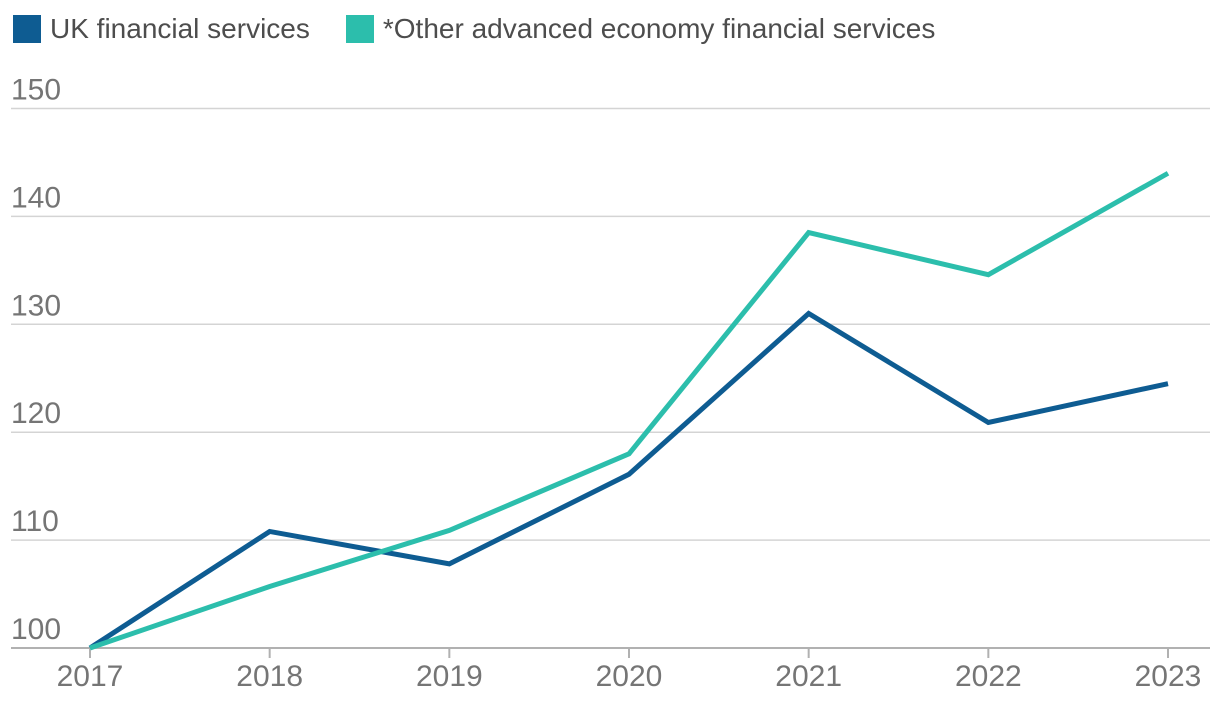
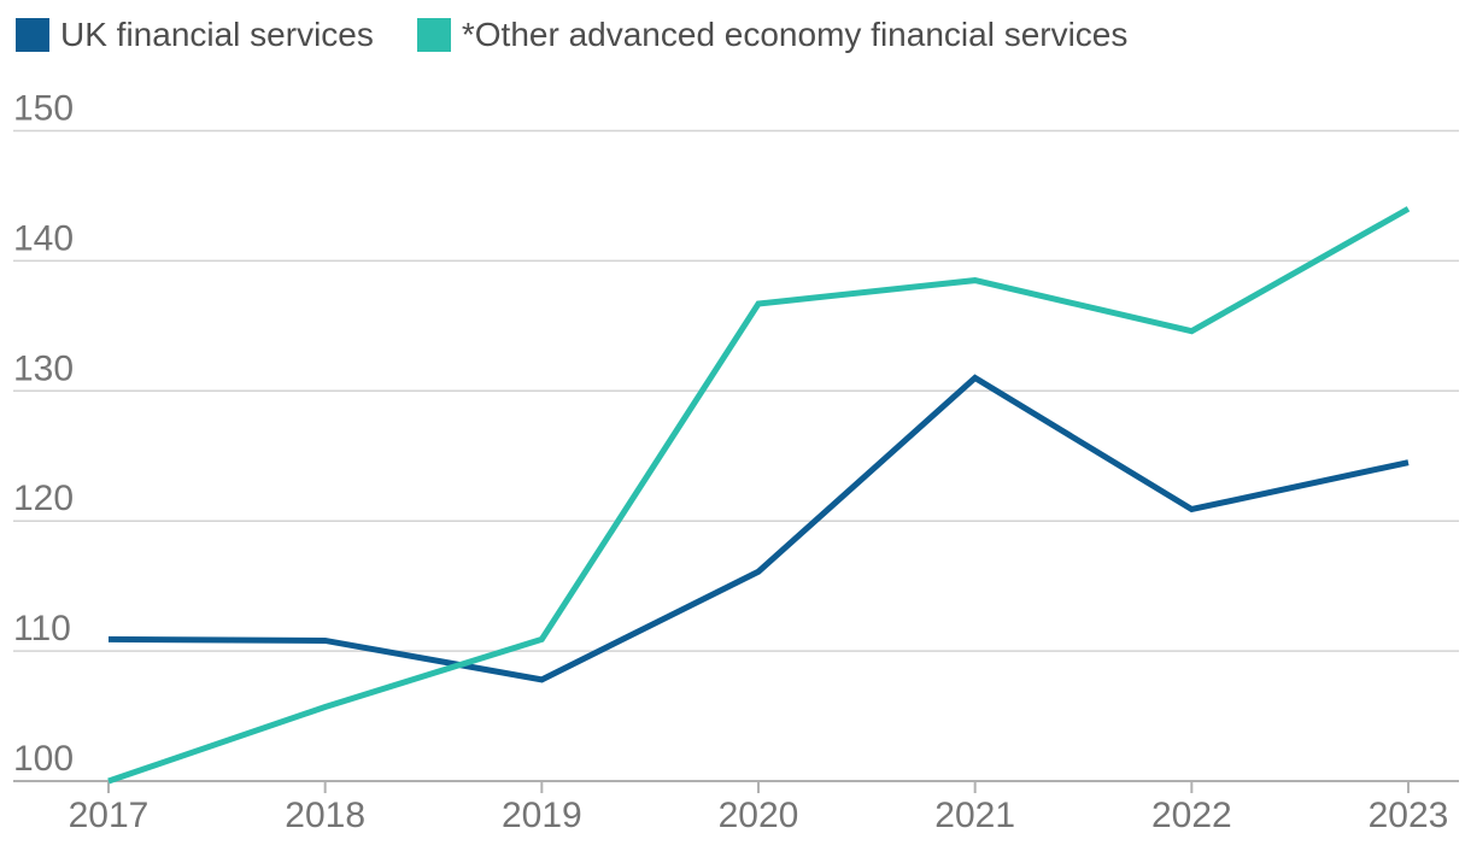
UK financial services/2017: 100.0 -> 110.9
*Other advanced economy financial services/2020: 118.0 -> 136.7
